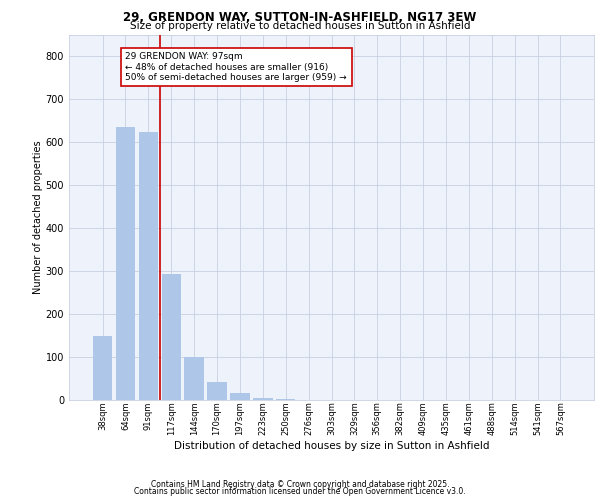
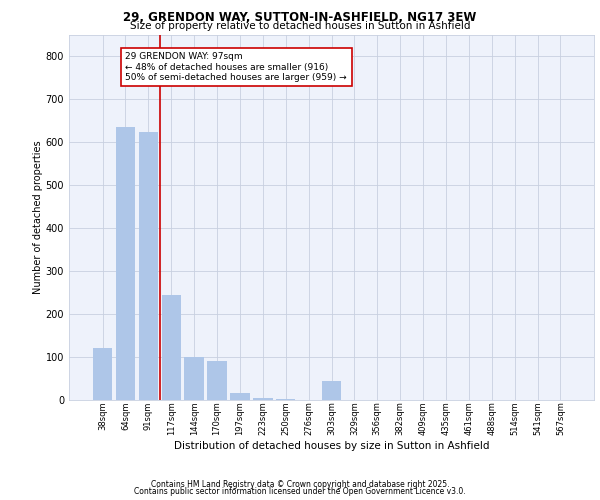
38sqm: 150 -> 120
117sqm: 293 -> 245
170sqm: 43 -> 90
303sqm: 1 -> 45
